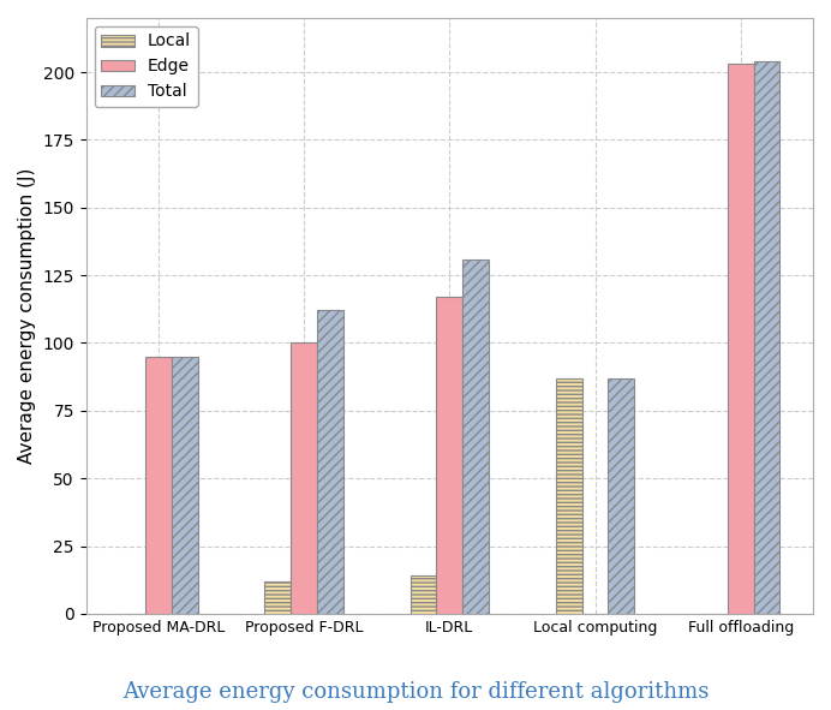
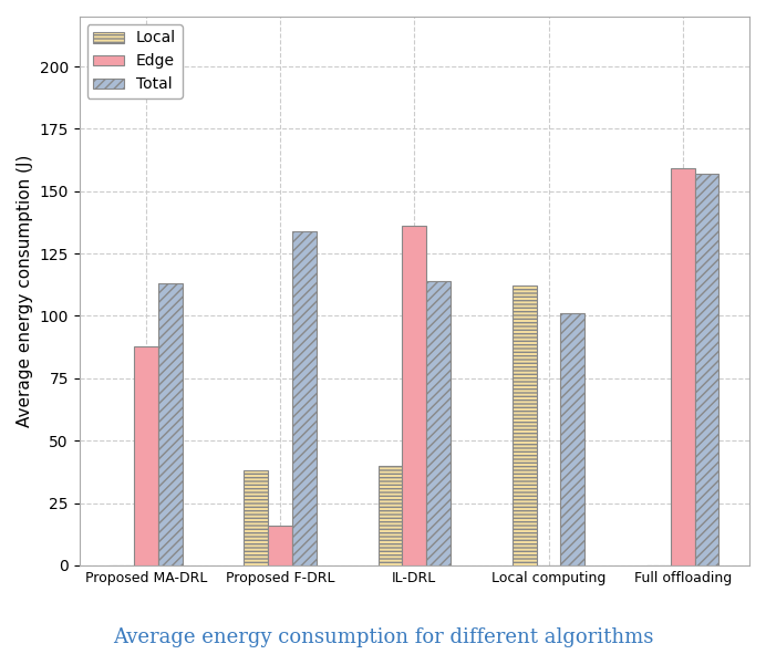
Edge/Proposed MA-DRL: 95 -> 88
Total/Proposed MA-DRL: 95 -> 113
Local/Proposed F-DRL: 12 -> 38
Edge/Proposed F-DRL: 100 -> 16
Total/Proposed F-DRL: 112 -> 134
Local/IL-DRL: 14 -> 40
Edge/IL-DRL: 117 -> 136
Total/IL-DRL: 131 -> 114
Local/Local computing: 87 -> 112
Total/Local computing: 87 -> 101
Edge/Full offloading: 203 -> 159
Total/Full offloading: 204 -> 157
